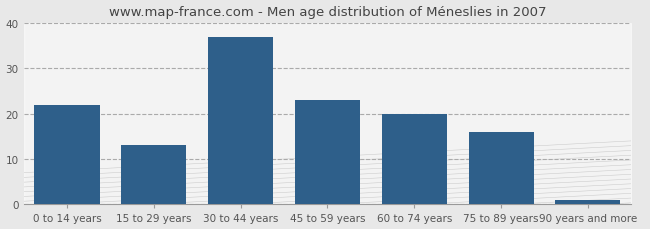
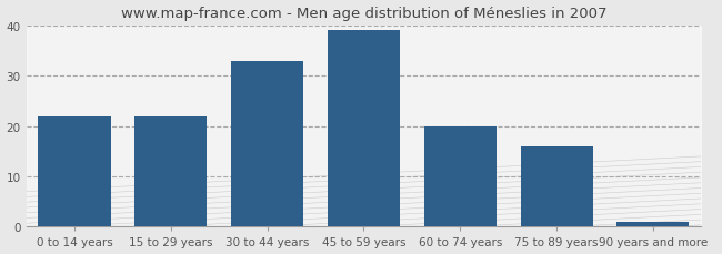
15 to 29 years: 13 -> 22
30 to 44 years: 37 -> 33
45 to 59 years: 23 -> 39
